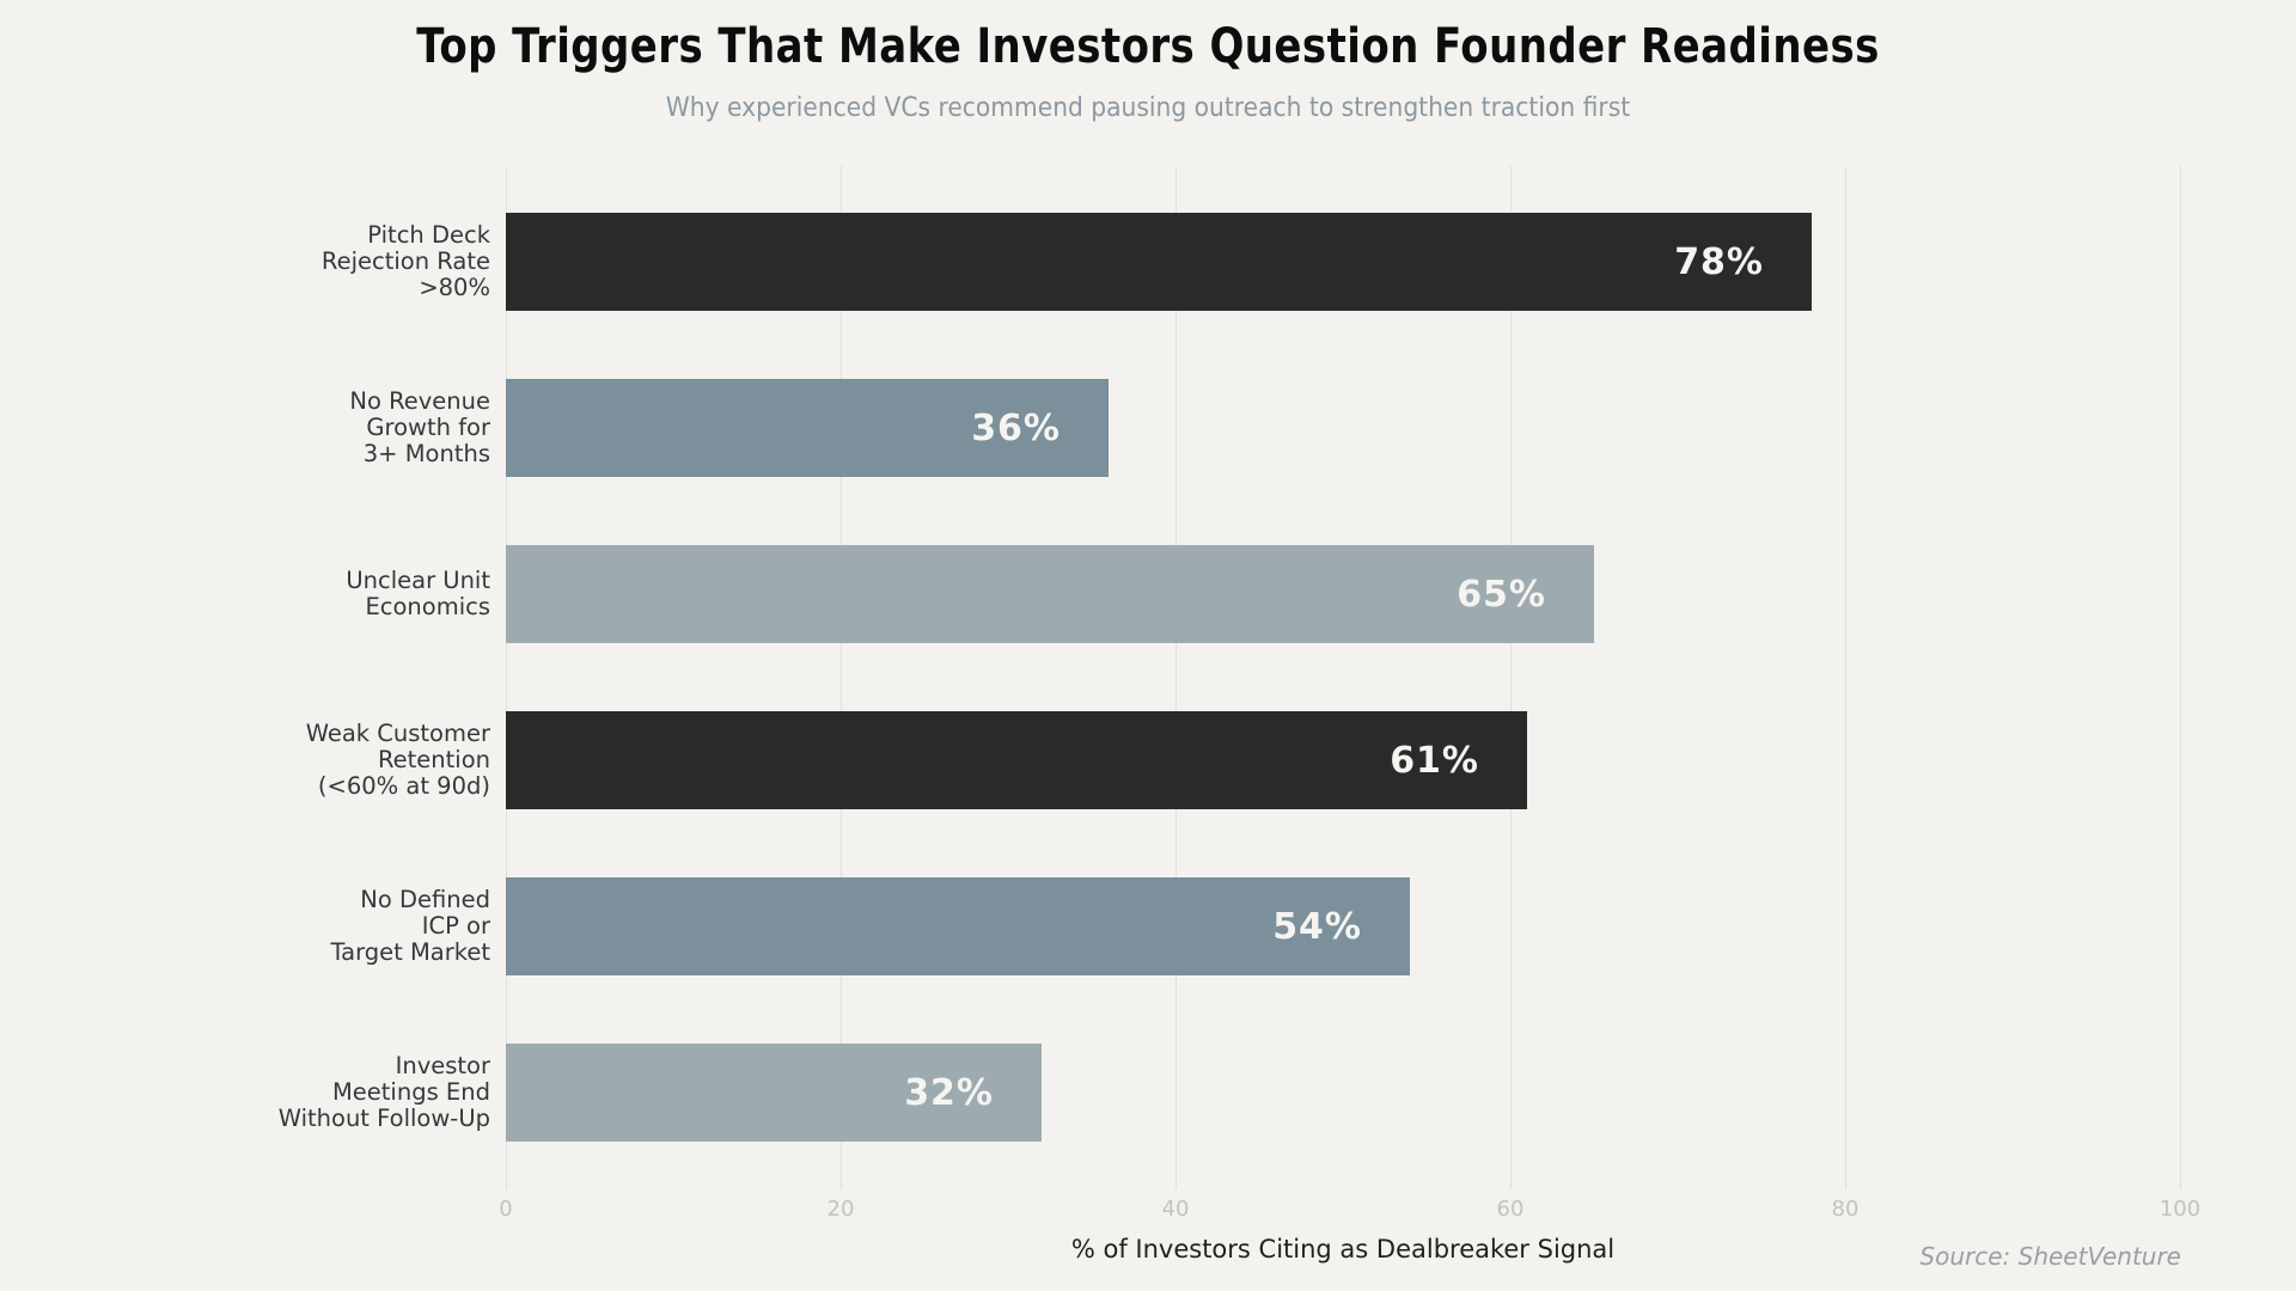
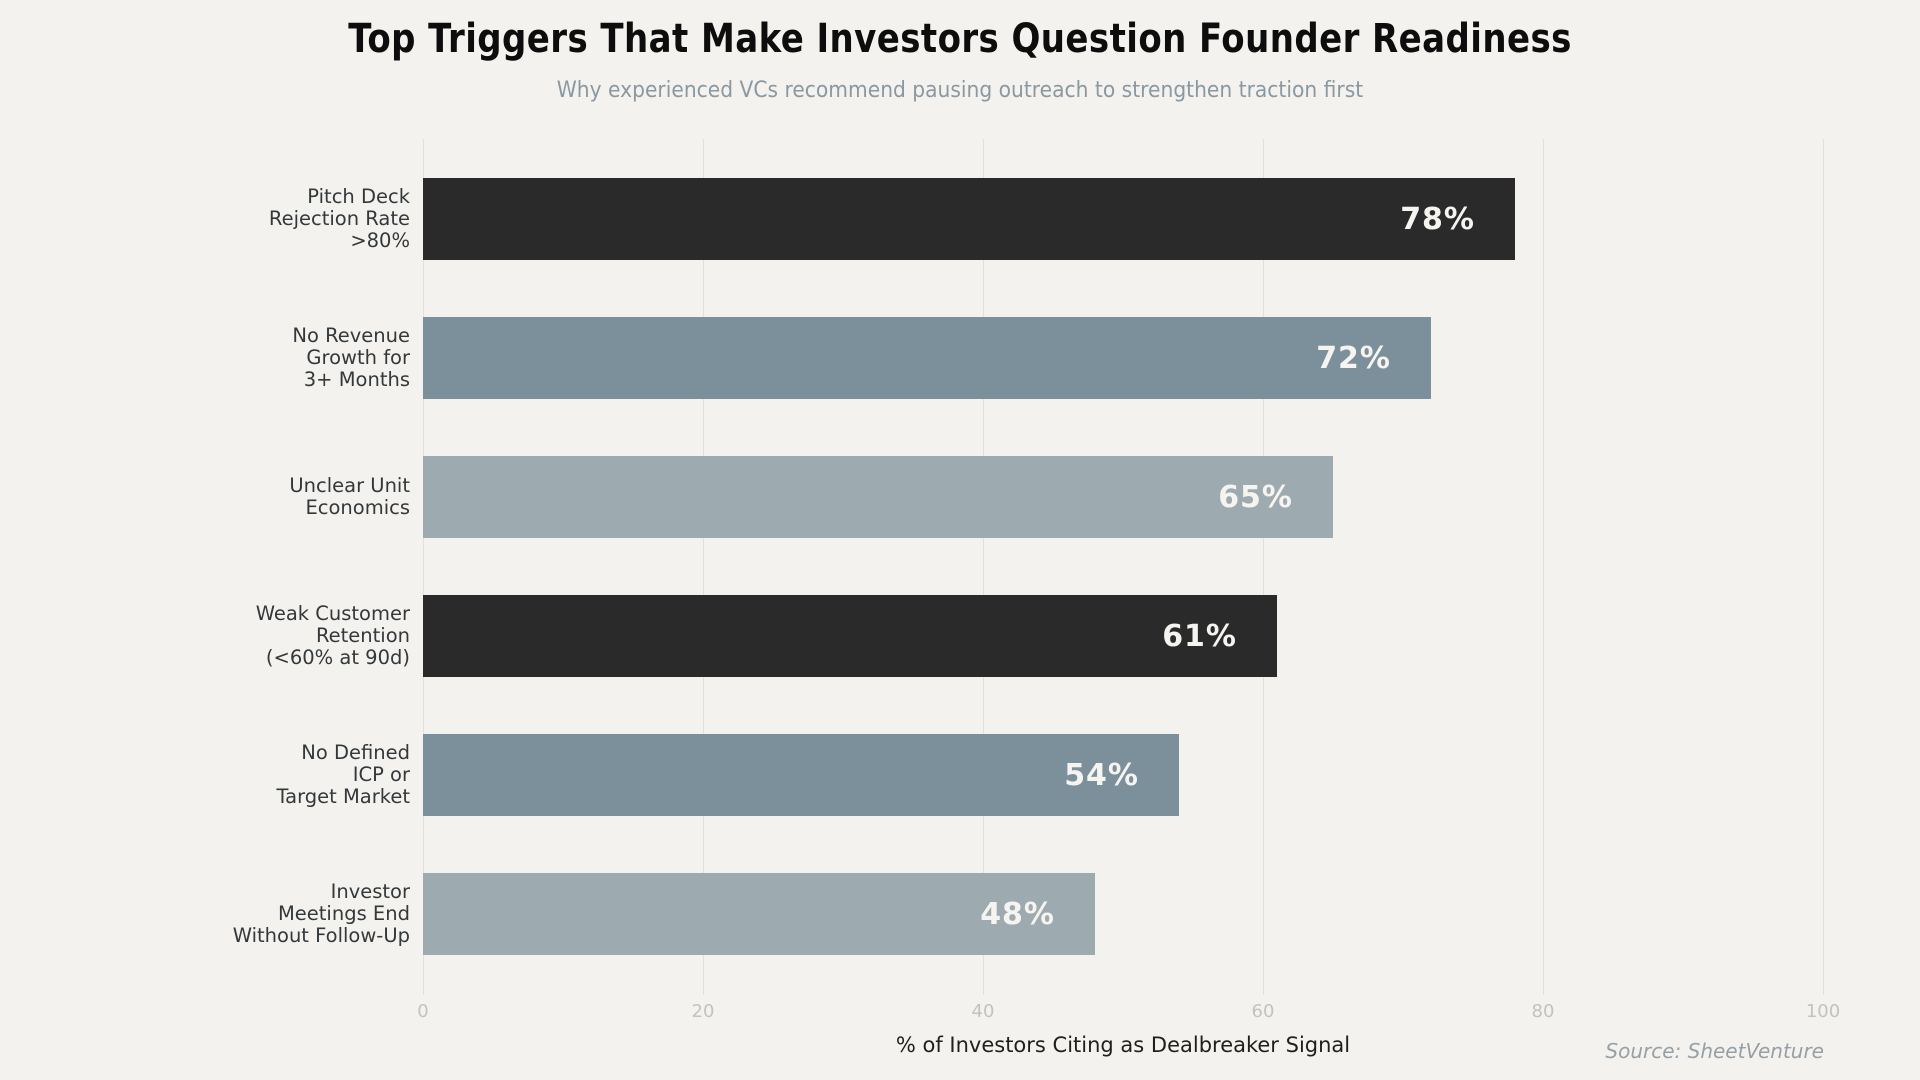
No Revenue Growth for 3+ Months: 36% -> 72%
Investor Meetings End Without Follow-Up: 32% -> 48%
